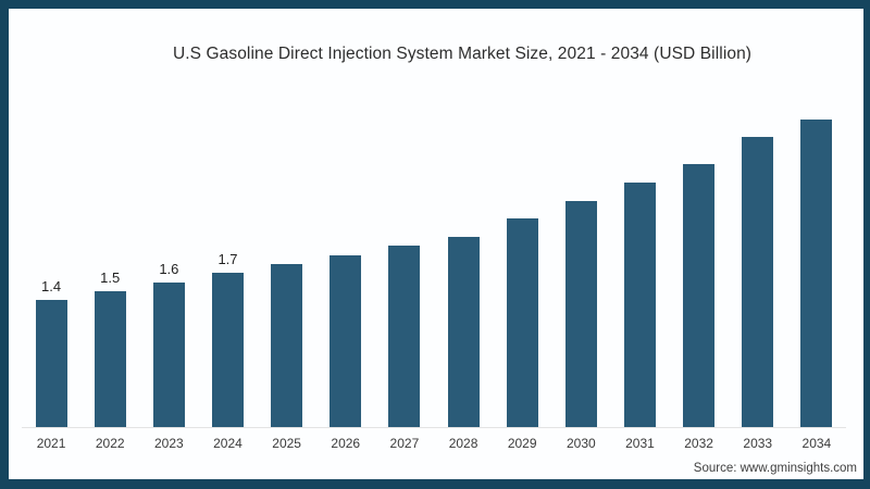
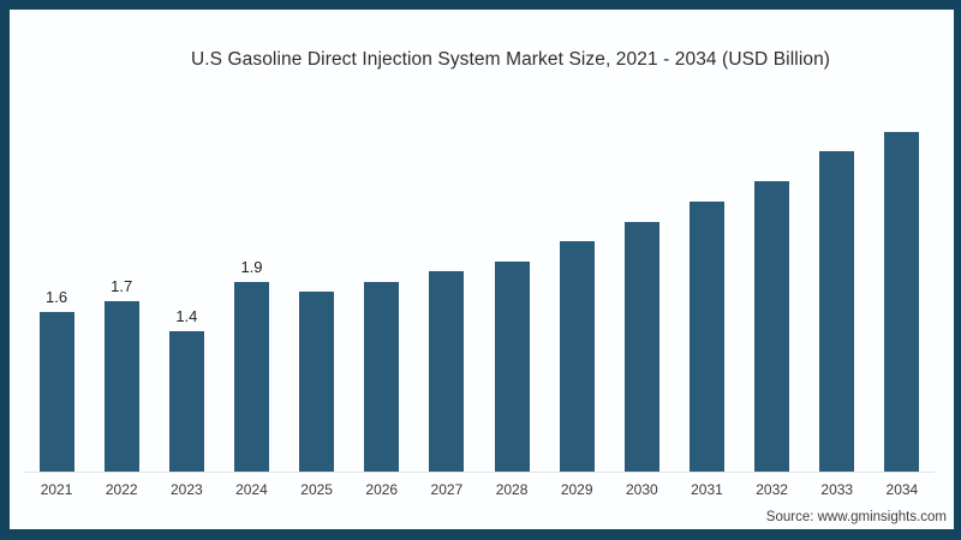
2021: 1.4 -> 1.6
2022: 1.5 -> 1.7
2023: 1.6 -> 1.4
2024: 1.7 -> 1.9
